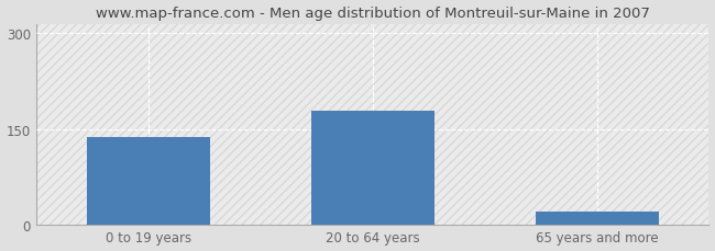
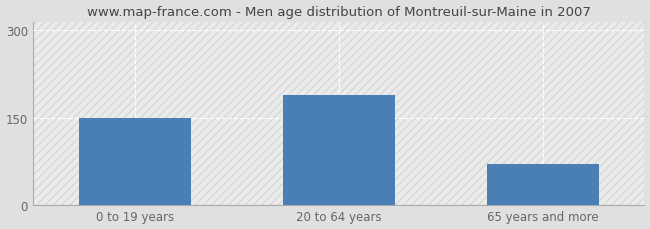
0 to 19 years: 137 -> 150
20 to 64 years: 178 -> 188
65 years and more: 20 -> 70
